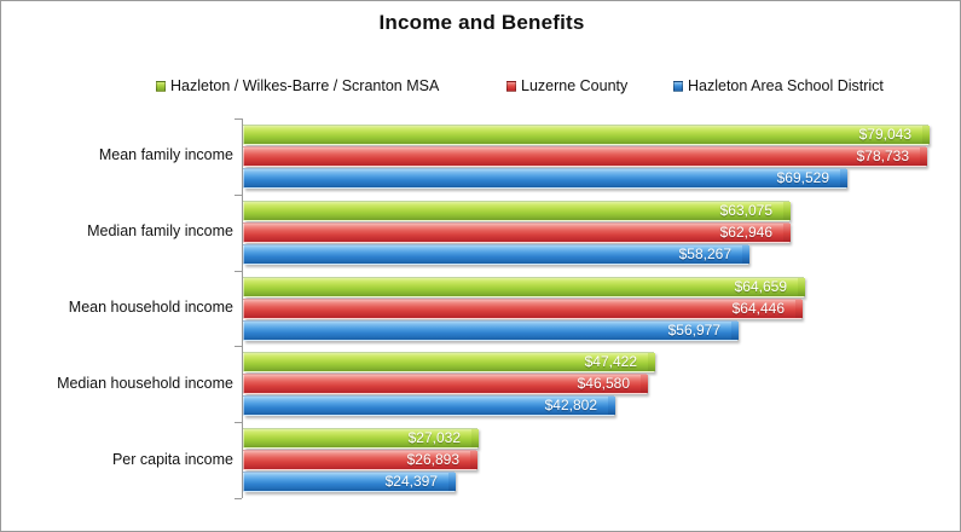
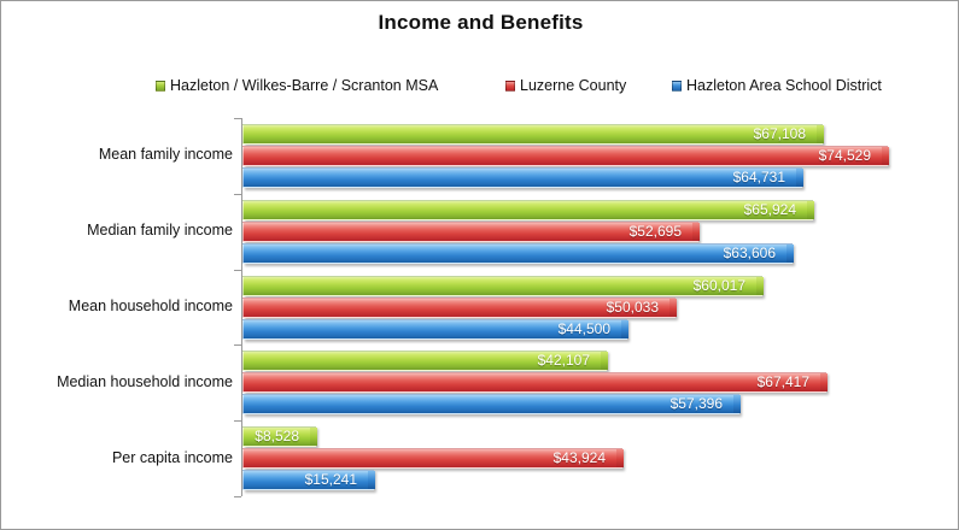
Hazleton / Wilkes-Barre / Scranton MSA/Mean family income: $79,043 -> $67,108
Luzerne County/Mean family income: $78,733 -> $74,529
Hazleton Area School District/Mean family income: $69,529 -> $64,731
Hazleton / Wilkes-Barre / Scranton MSA/Median family income: $63,075 -> $65,924
Luzerne County/Median family income: $62,946 -> $52,695
Hazleton Area School District/Median family income: $58,267 -> $63,606
Hazleton / Wilkes-Barre / Scranton MSA/Mean household income: $64,659 -> $60,017
Luzerne County/Mean household income: $64,446 -> $50,033
Hazleton Area School District/Mean household income: $56,977 -> $44,500
Hazleton / Wilkes-Barre / Scranton MSA/Median household income: $47,422 -> $42,107
Luzerne County/Median household income: $46,580 -> $67,417
Hazleton Area School District/Median household income: $42,802 -> $57,396
Hazleton / Wilkes-Barre / Scranton MSA/Per capita income: $27,032 -> $8,528
Luzerne County/Per capita income: $26,893 -> $43,924
Hazleton Area School District/Per capita income: $24,397 -> $15,241
